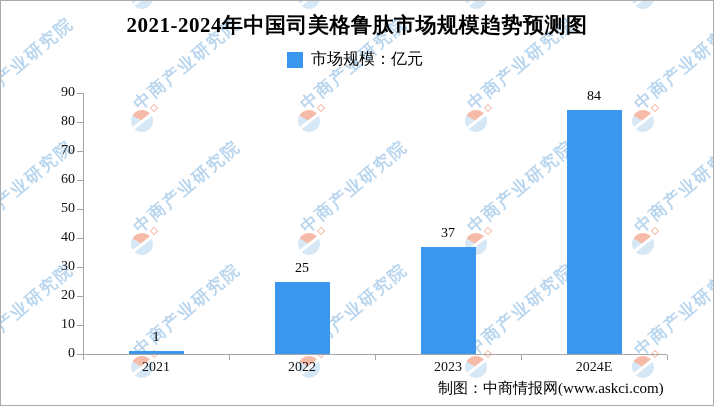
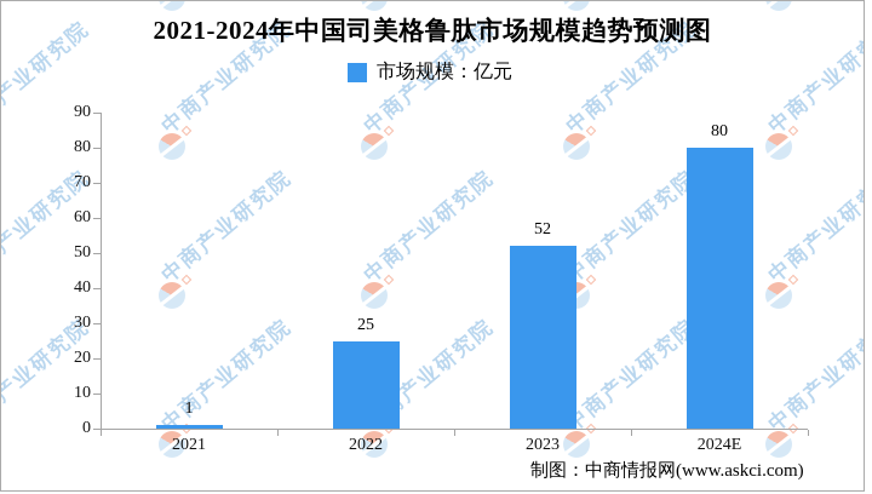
2023: 37 -> 52
2024E: 84 -> 80
